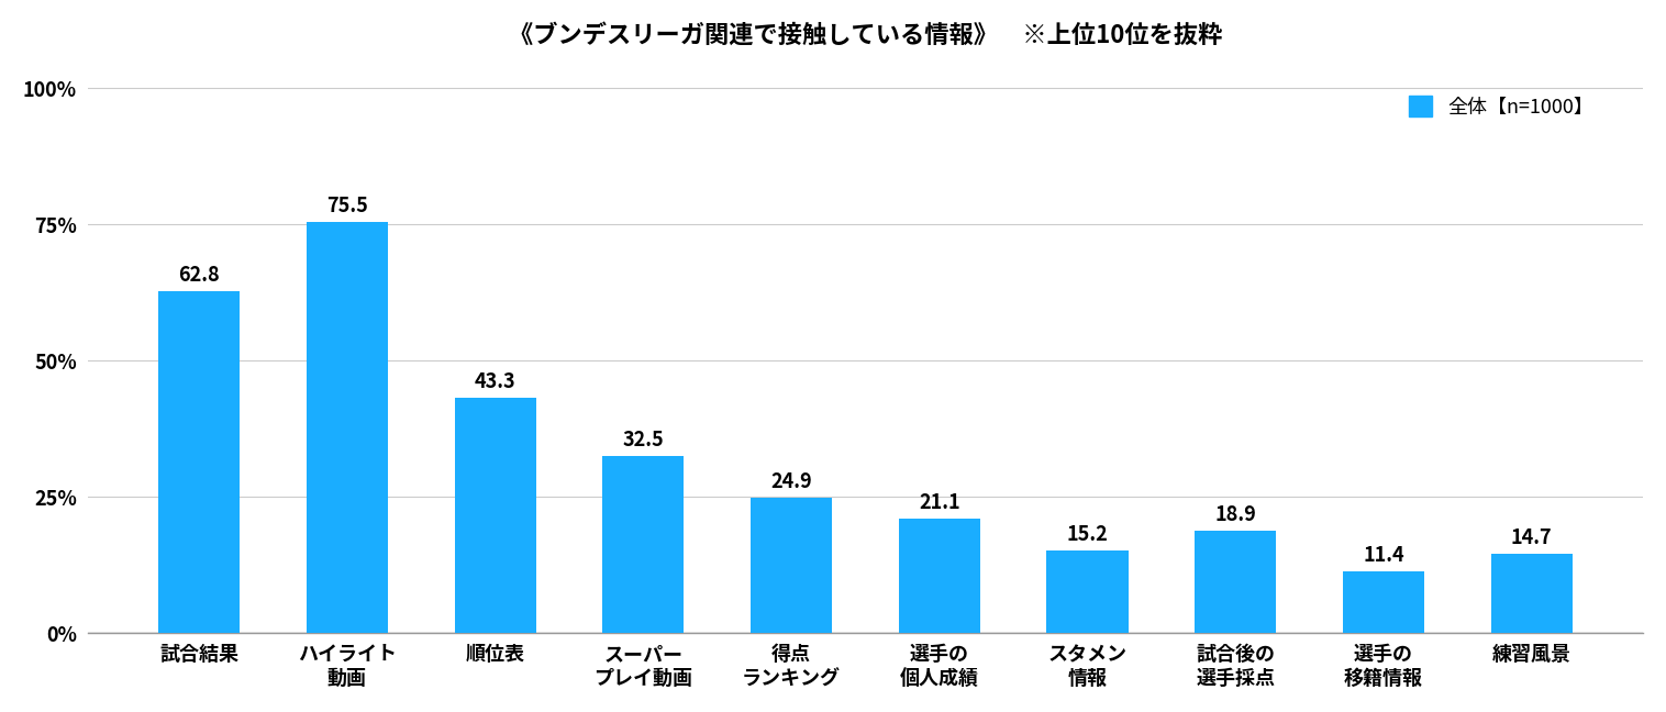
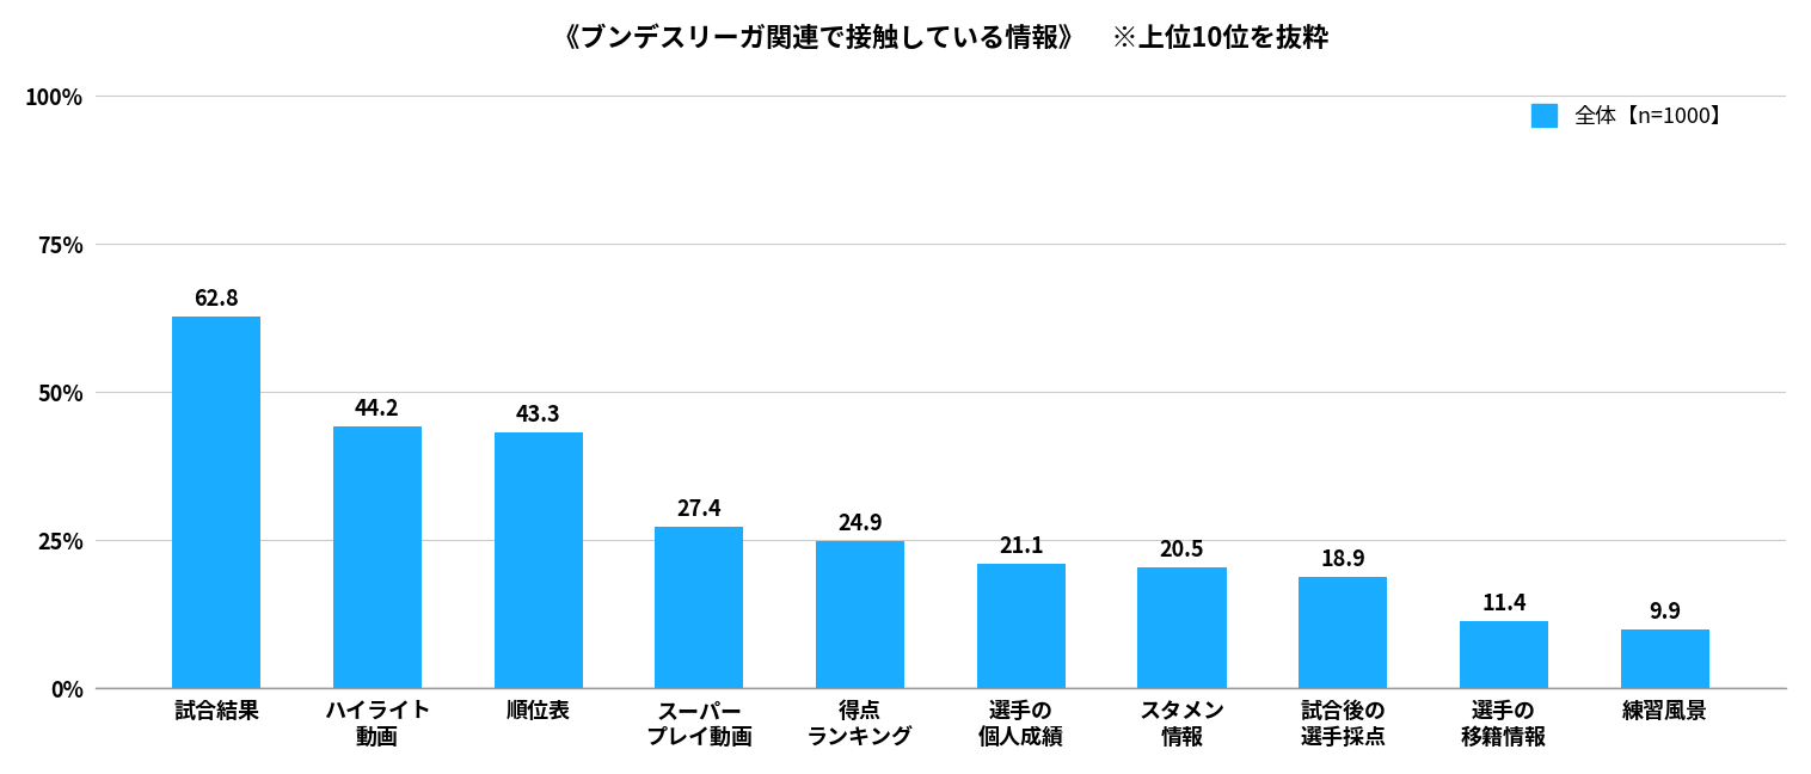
ハイライト 動画: 75.5 -> 44.2
スーパー プレイ動画: 32.5 -> 27.4
スタメン 情報: 15.2 -> 20.5
練習風景: 14.7 -> 9.9
